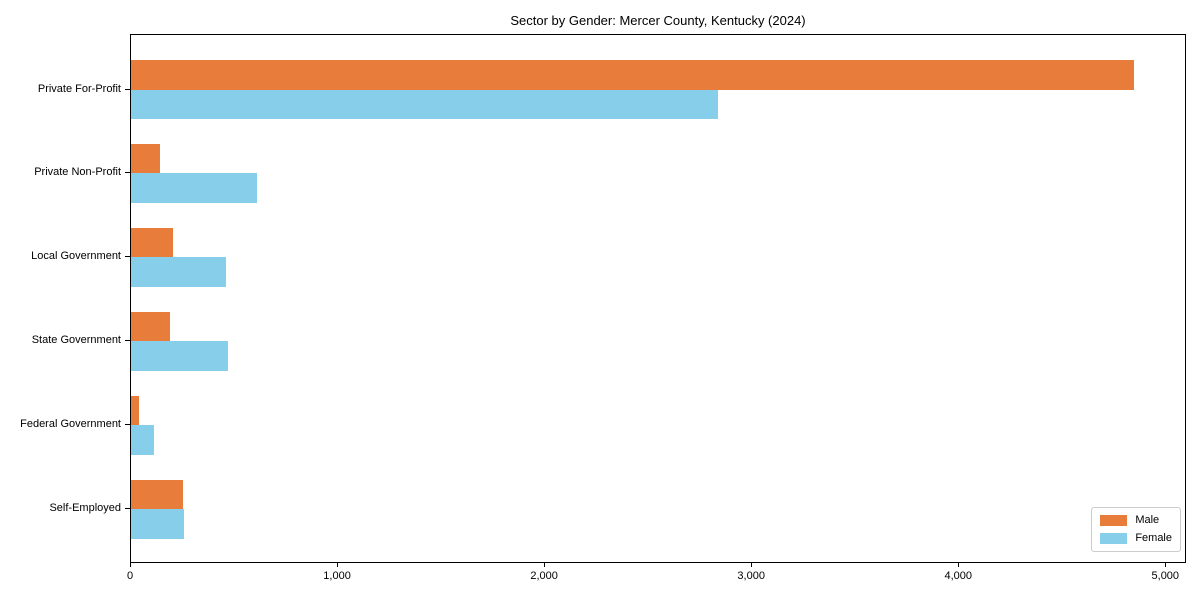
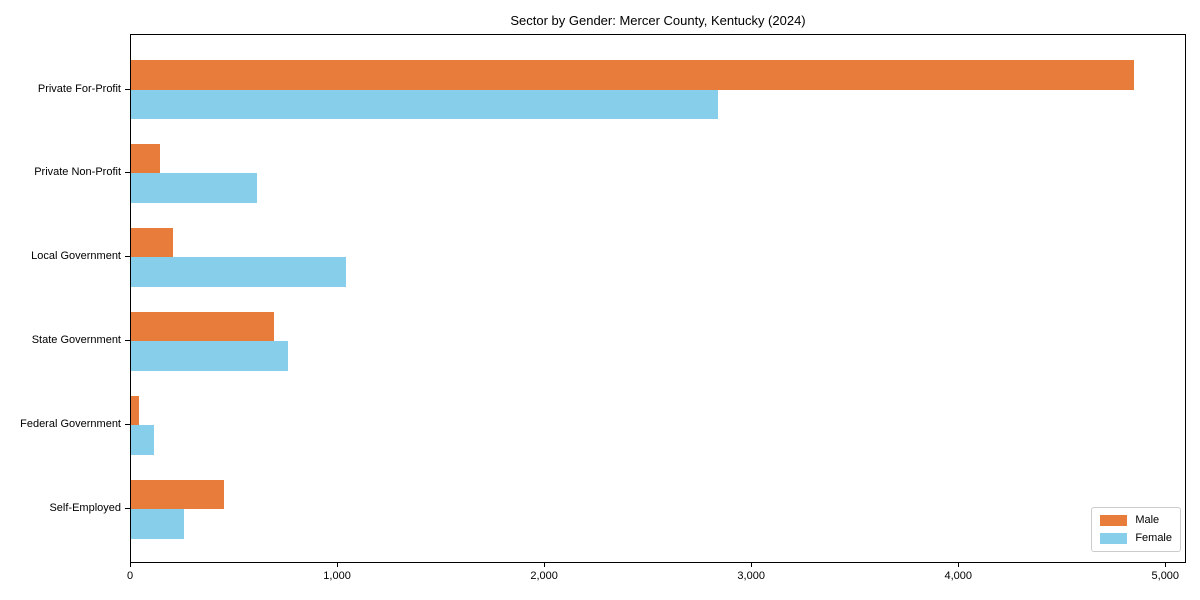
Female/Local Government: 460 -> 1040
Male/State Government: 190 -> 690
Female/State Government: 470 -> 760
Male/Self-Employed: 250 -> 450
